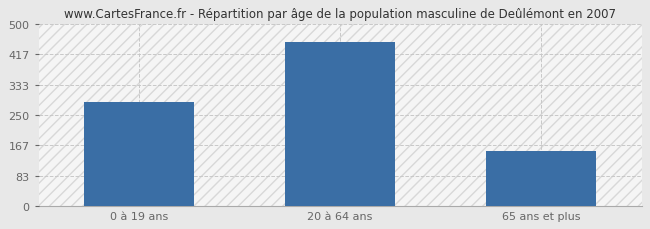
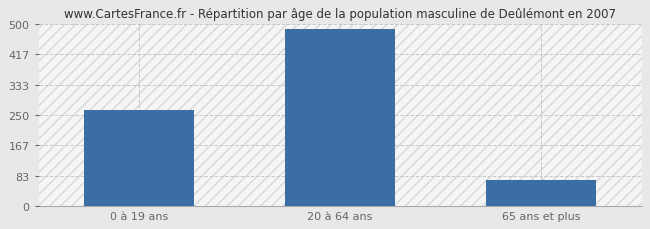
0 à 19 ans: 285 -> 263
20 à 64 ans: 450 -> 487
65 ans et plus: 150 -> 70
